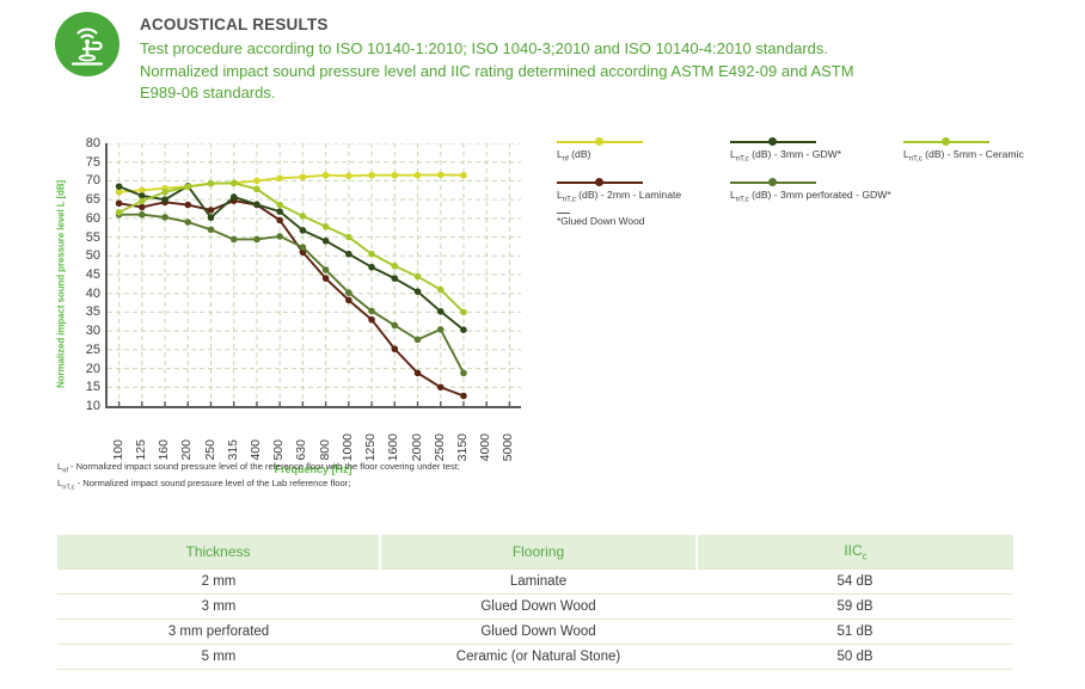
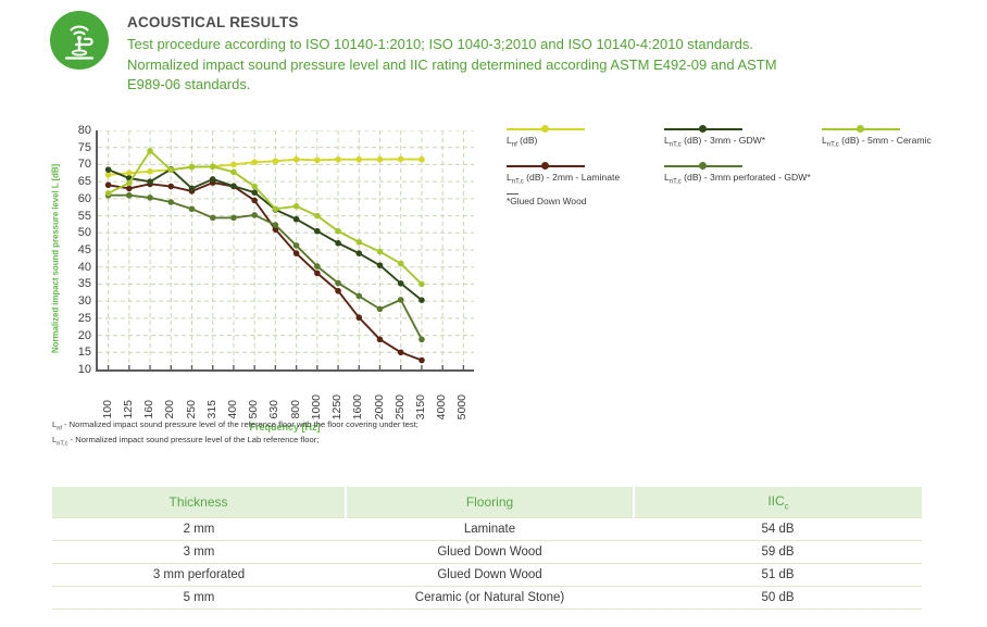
LnT,c (dB) - 5mm - Ceramic/160: 67 -> 74
LnT,c (dB) - 3mm - GDW*/250: 60 -> 63
LnT,c (dB) - 5mm - Ceramic/630: 61 -> 57
